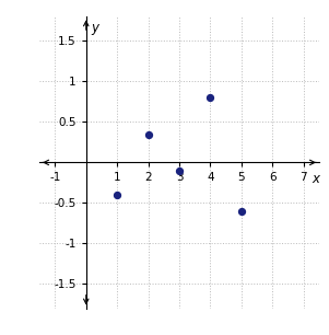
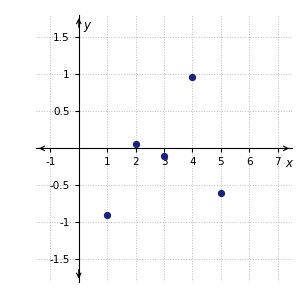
1: -0.40 -> -0.90
2: 0.35 -> 0.06
4: 0.80 -> 0.96
